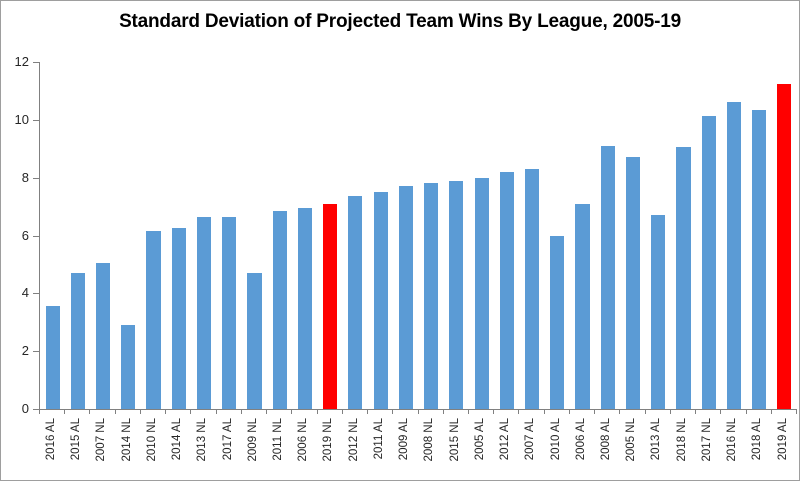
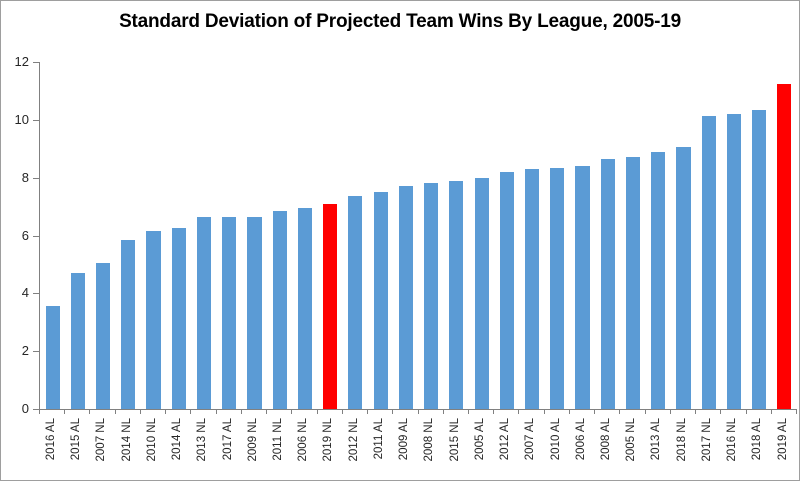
2014 NL: 2.9 -> 5.8
2009 NL: 4.7 -> 6.7
2010 AL: 6.0 -> 8.3
2006 AL: 7.1 -> 8.4
2008 AL: 9.1 -> 8.7
2013 AL: 6.7 -> 8.9
2016 NL: 10.6 -> 10.2
